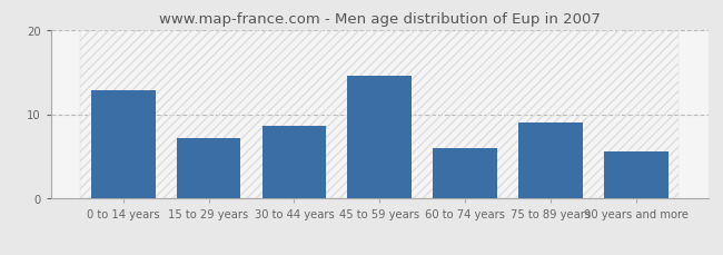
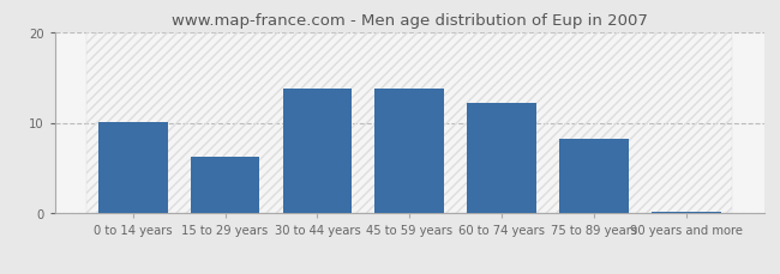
0 to 14 years: 12.8 -> 10.1
15 to 29 years: 7.2 -> 6.2
30 to 44 years: 8.6 -> 13.8
45 to 59 years: 14.6 -> 13.8
60 to 74 years: 6.0 -> 12.2
75 to 89 years: 9.0 -> 8.2
90 years and more: 5.6 -> 0.2
